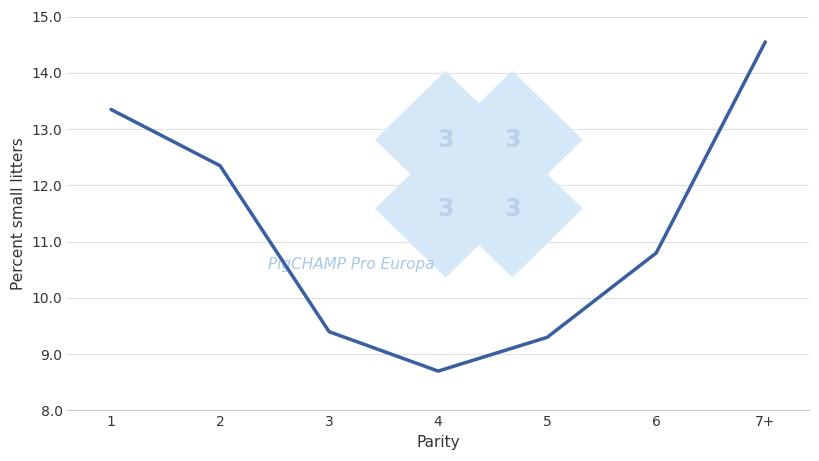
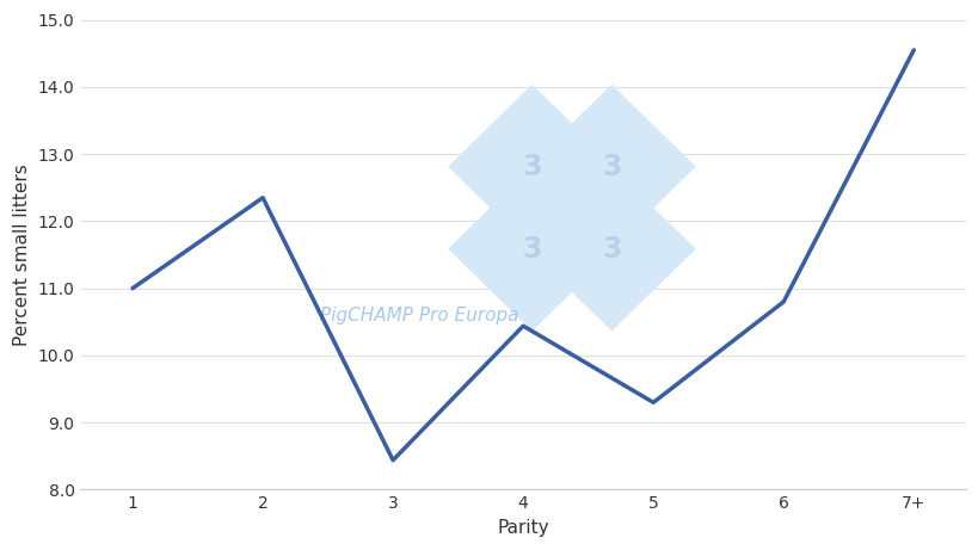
1: 13.35 -> 11.00
3: 9.40 -> 8.44
4: 8.70 -> 10.44
